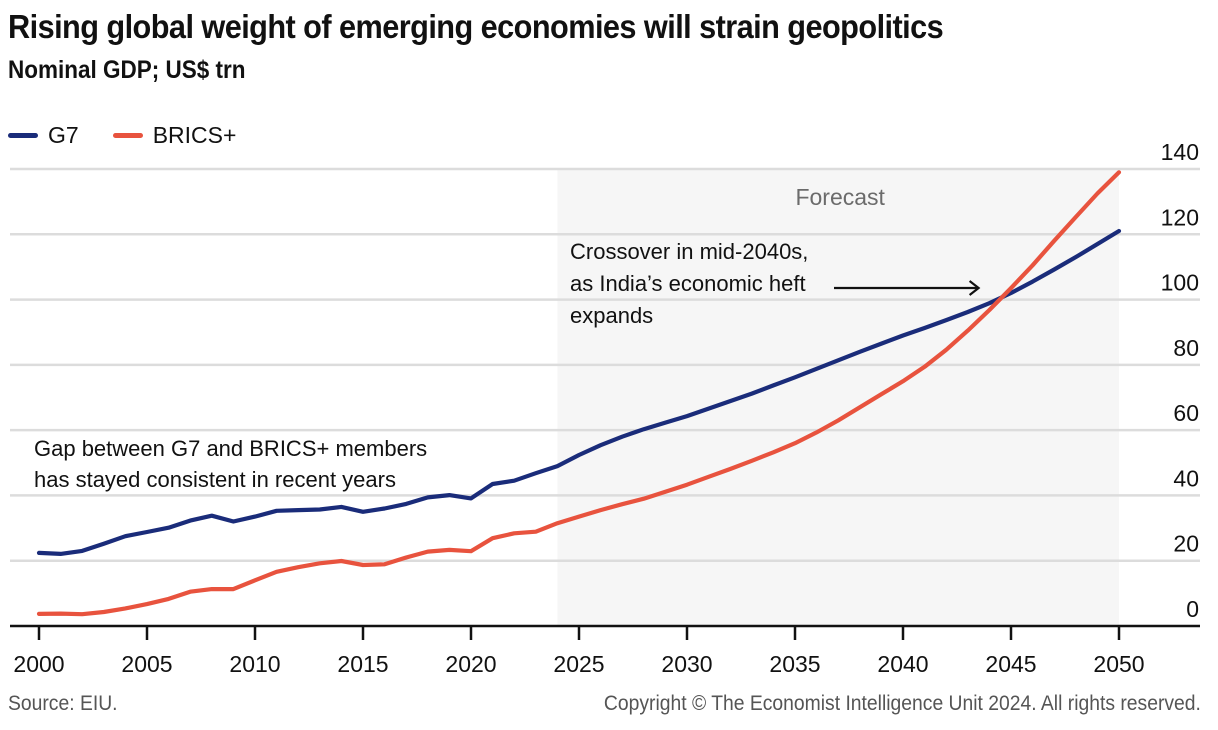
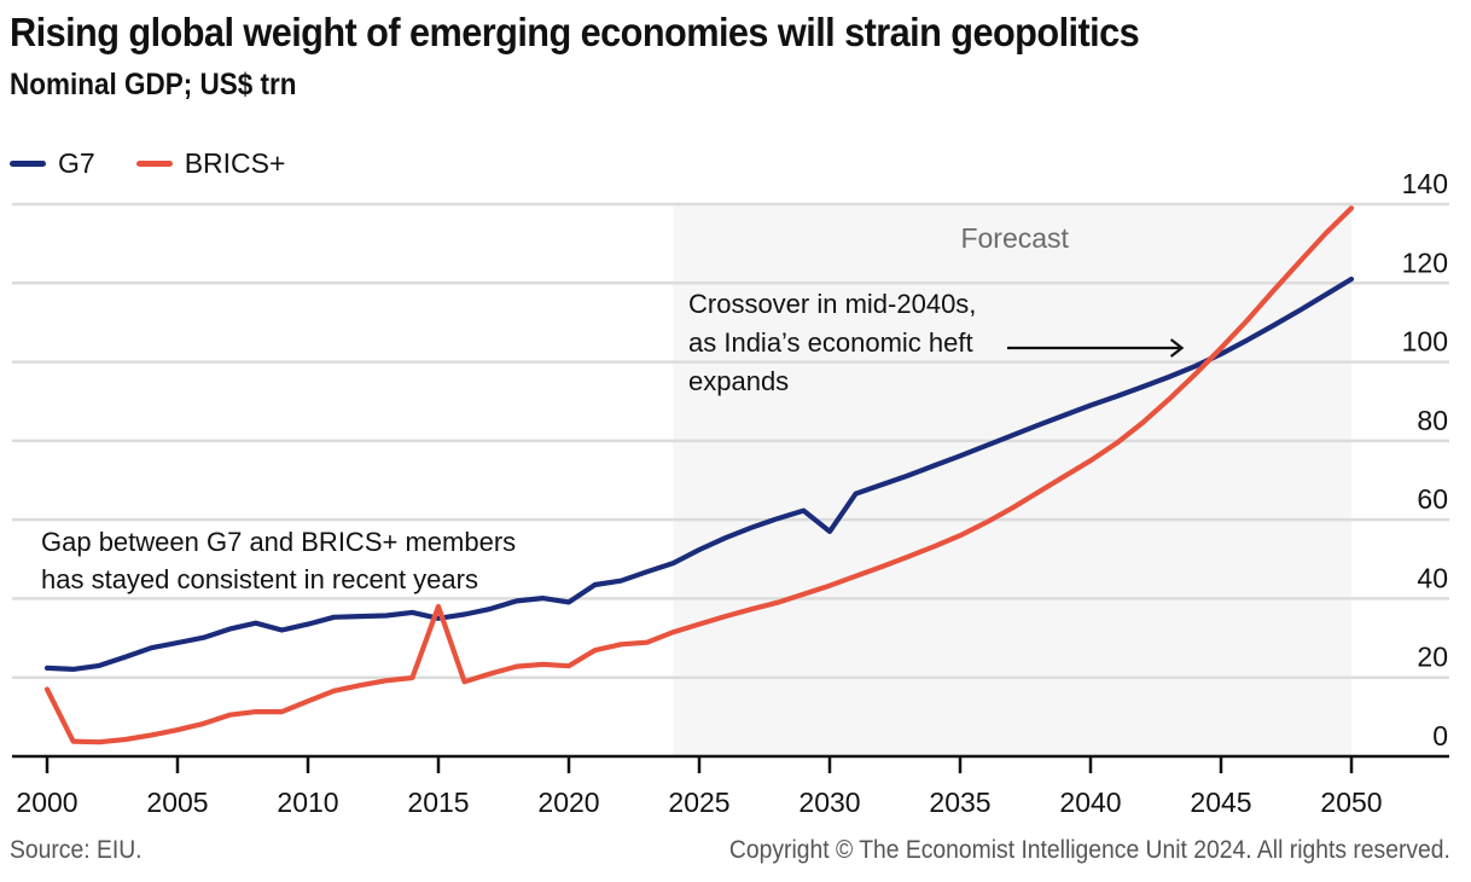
BRICS+/2000: 4 -> 17
BRICS+/2015: 19 -> 38
G7/2030: 64 -> 57
